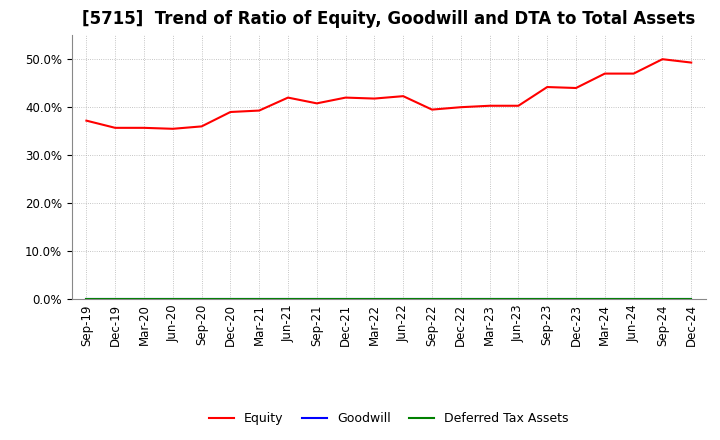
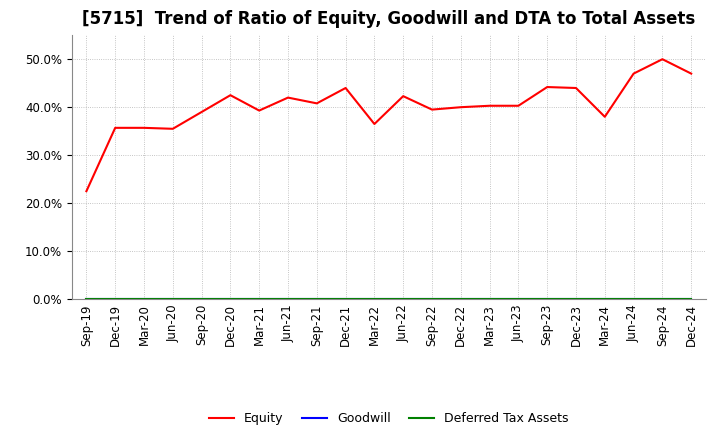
Equity/Sep-19: 37.2% -> 22.5%
Equity/Sep-20: 36.0% -> 39.0%
Equity/Dec-20: 39.0% -> 42.5%
Equity/Dec-21: 42.0% -> 44.0%
Equity/Mar-22: 41.8% -> 36.5%
Equity/Mar-24: 47.0% -> 38.0%
Equity/Dec-24: 49.3% -> 47.0%
